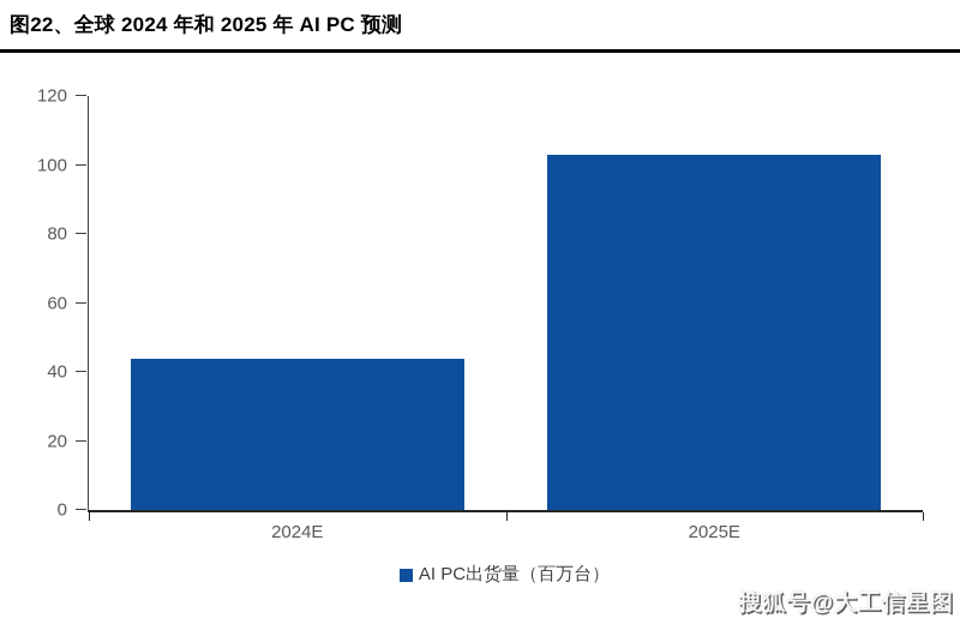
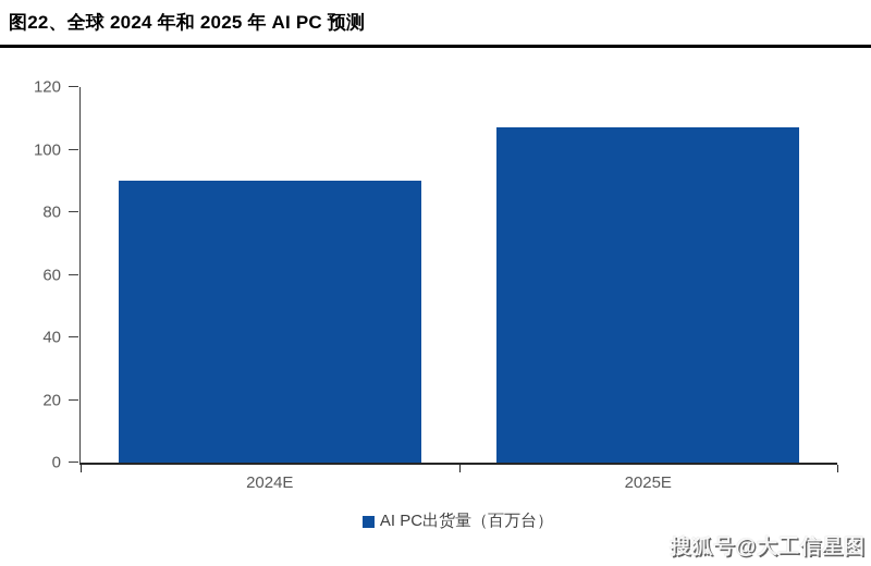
2024E: 44 -> 90
2025E: 103 -> 107
